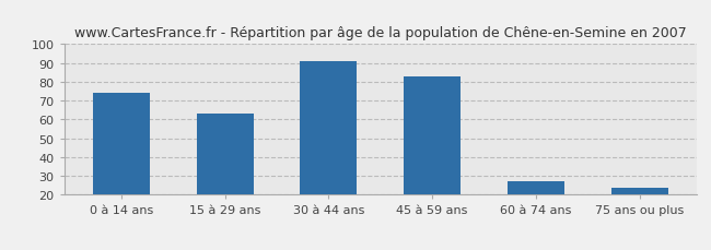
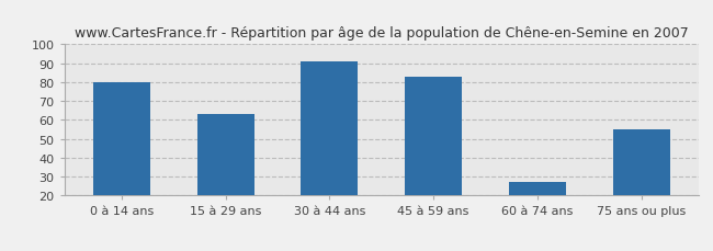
0 à 14 ans: 74 -> 80
75 ans ou plus: 24 -> 55
